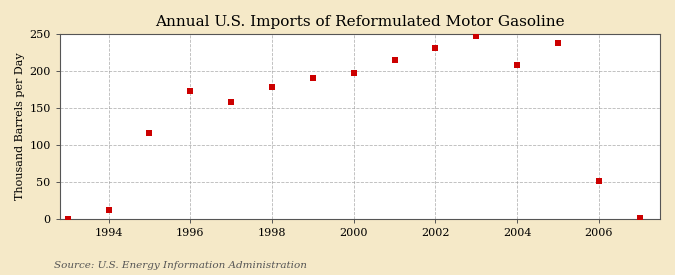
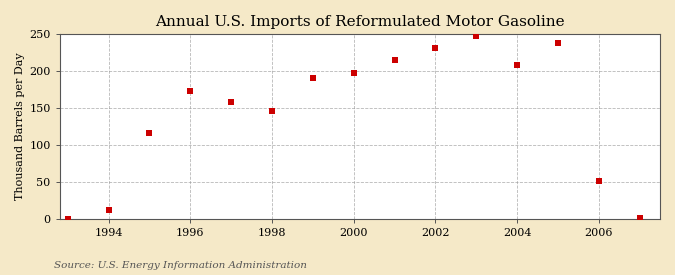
1998: 179 -> 146
